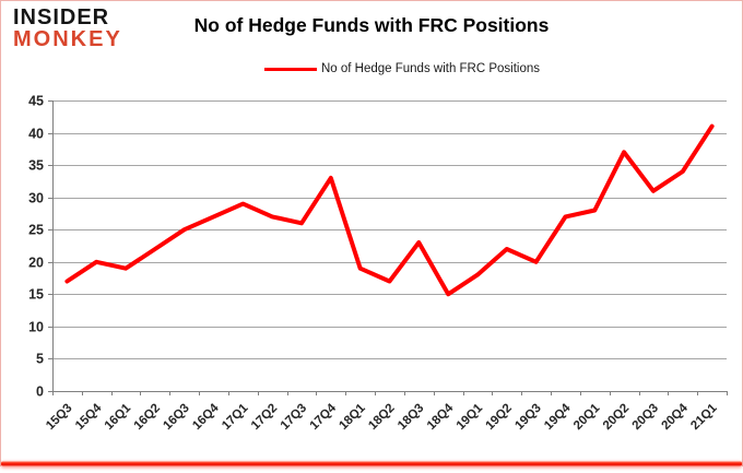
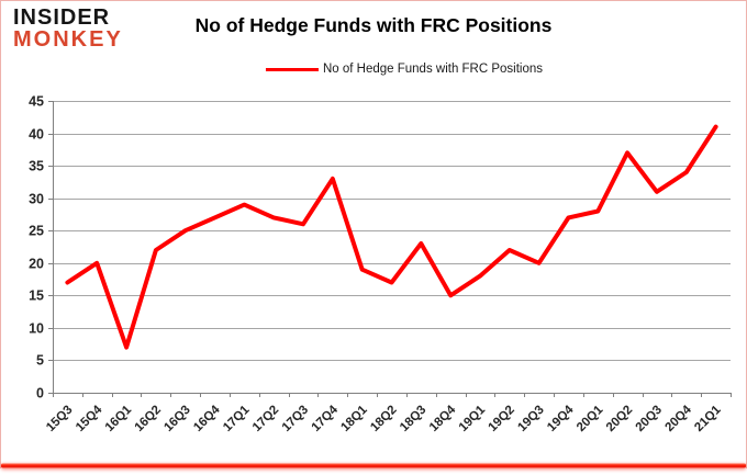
16Q1: 19 -> 7
